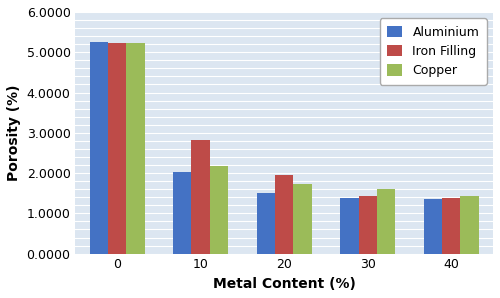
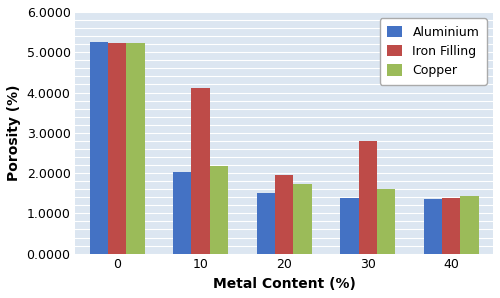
Iron Filling/10: 2.82 -> 4.10
Iron Filling/30: 1.42 -> 2.80
